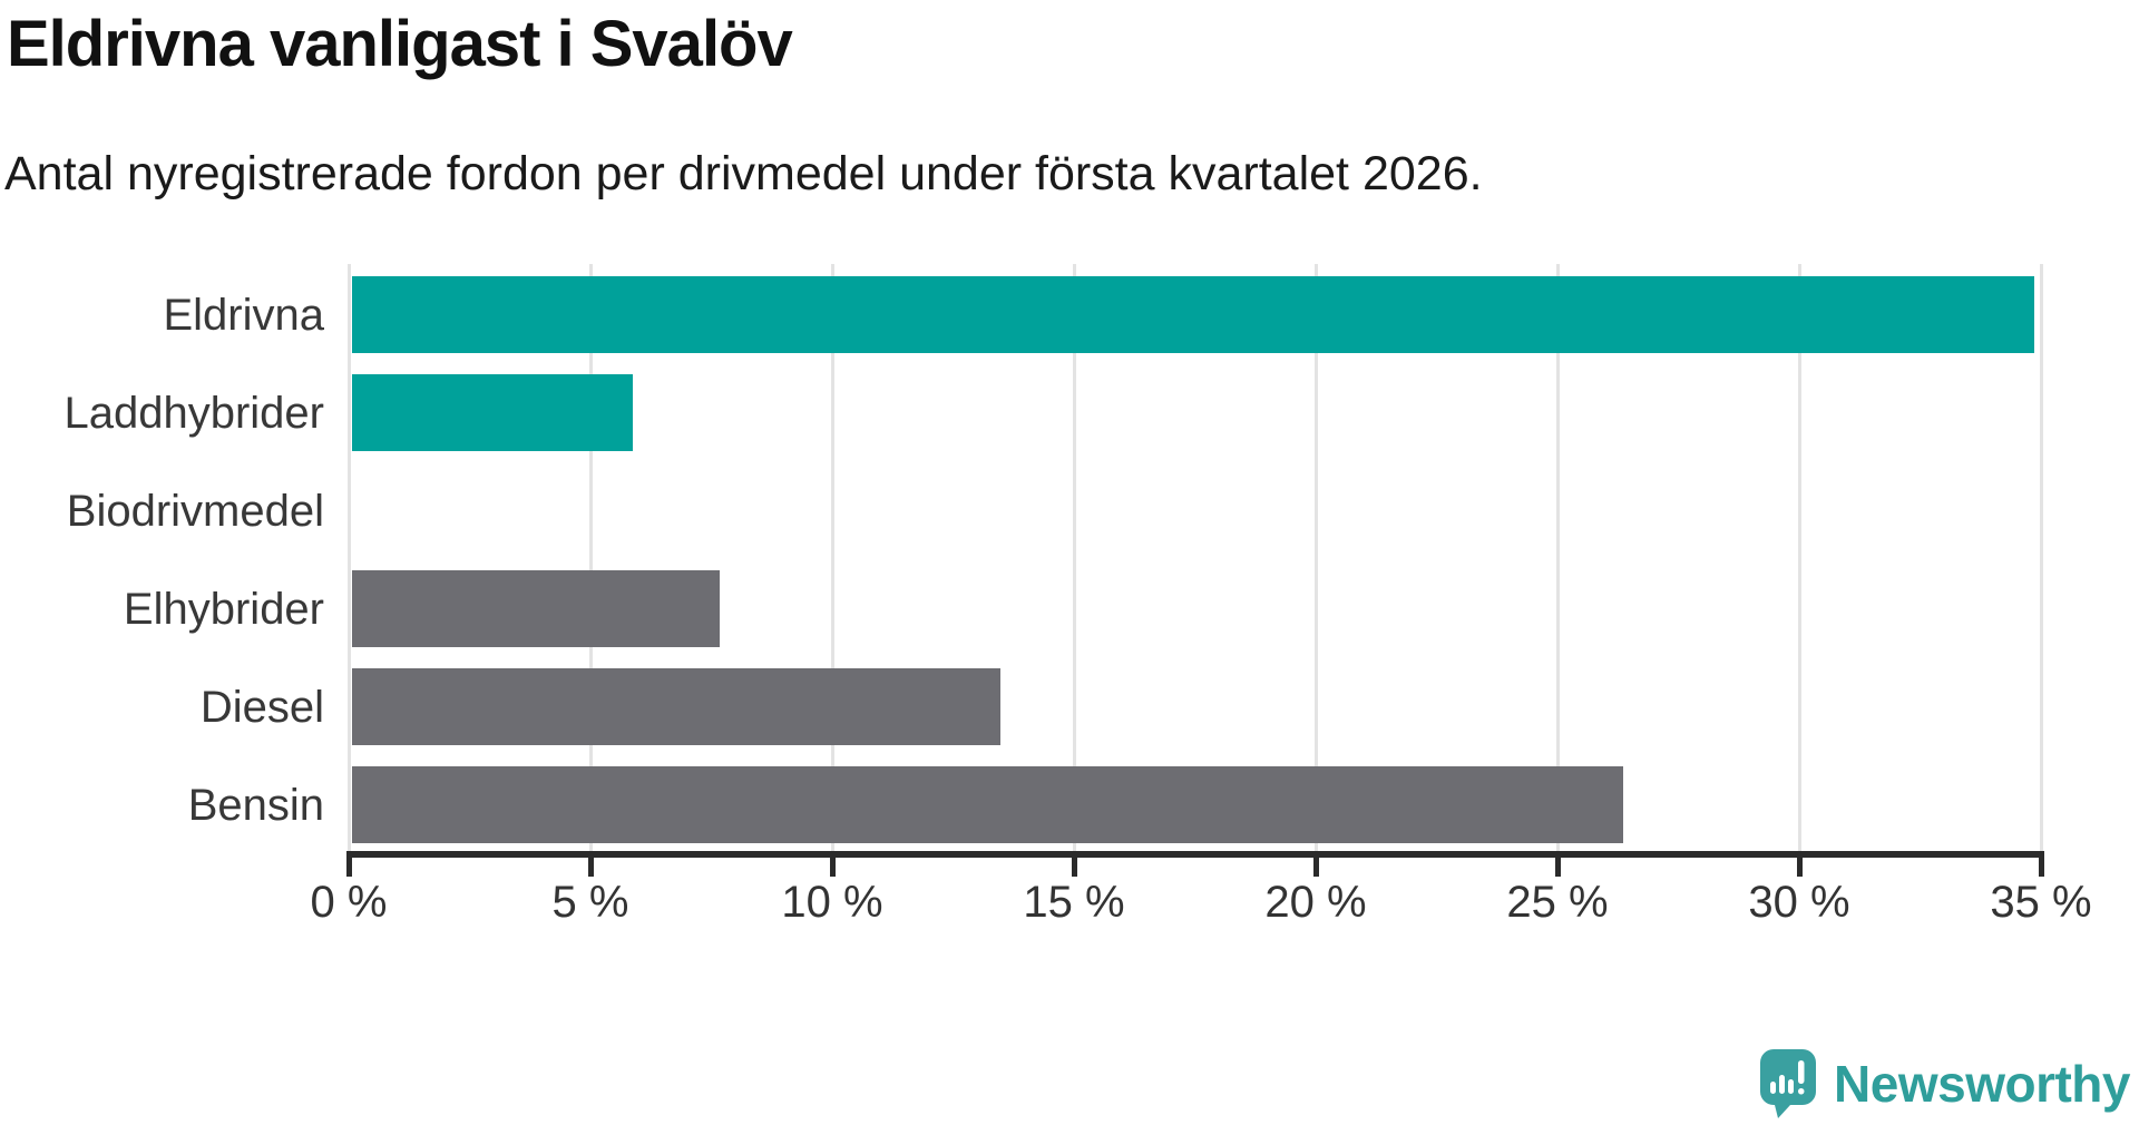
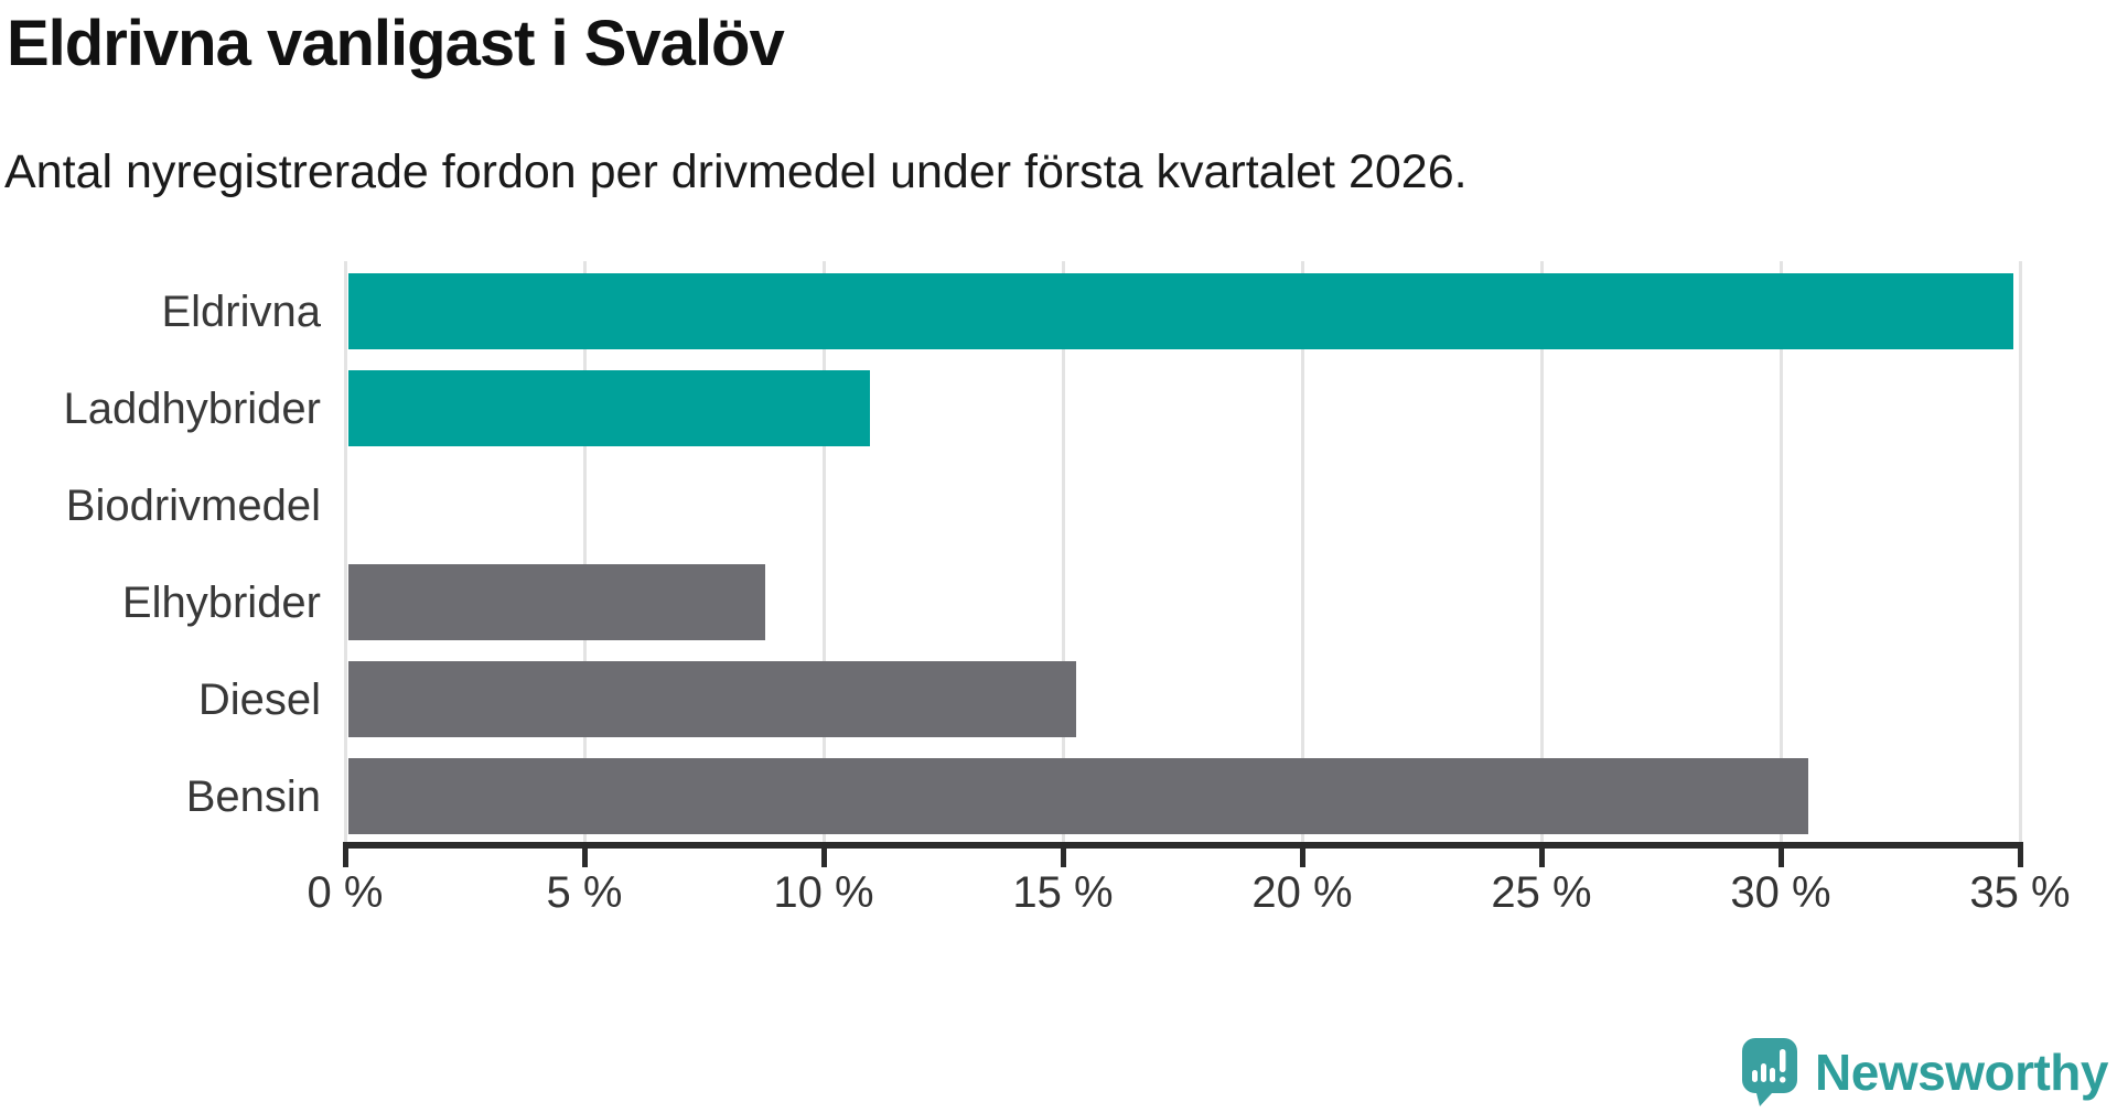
Laddhybrider: 5.8% -> 10.9%
Elhybrider: 7.6% -> 8.7%
Diesel: 13.4% -> 15.2%
Bensin: 26.3% -> 30.5%
